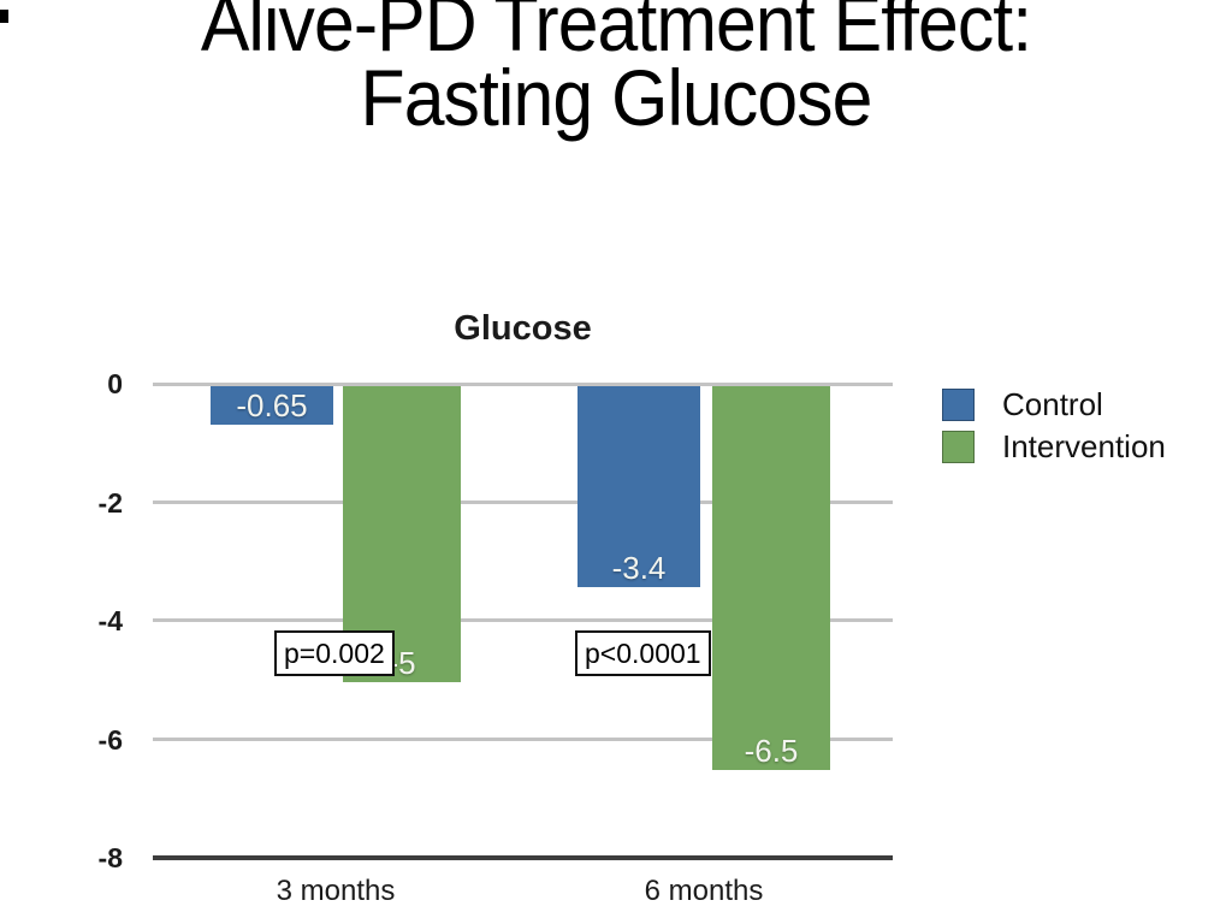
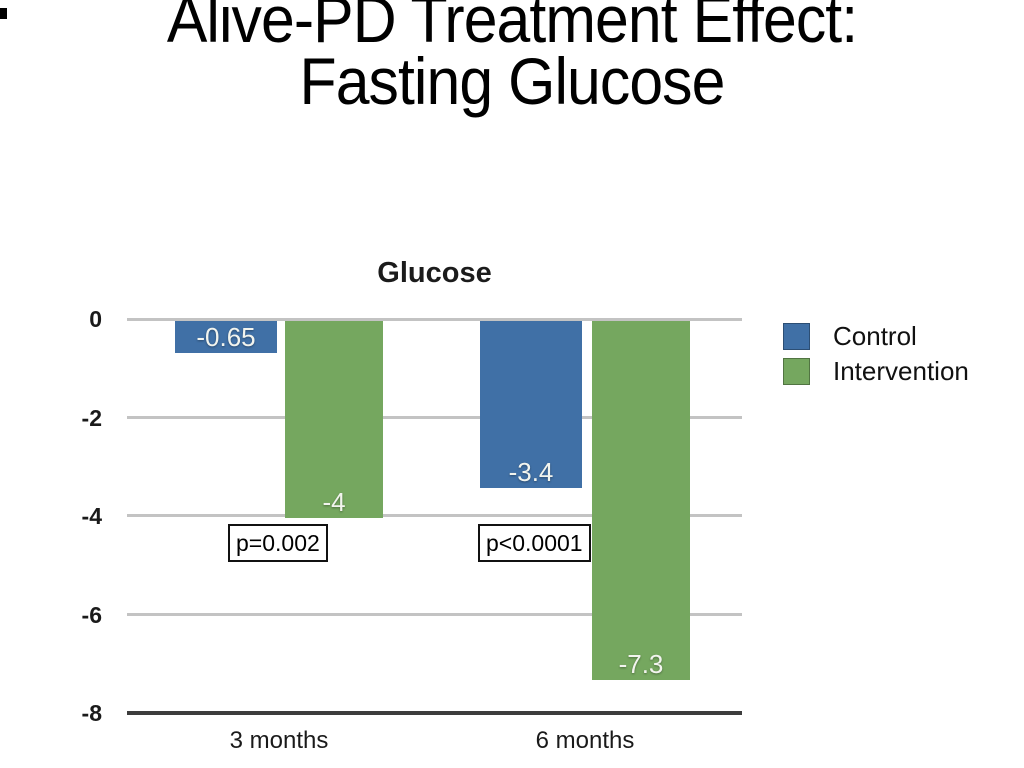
Intervention/3 months: -5 -> -4
Intervention/6 months: -6.5 -> -7.3
